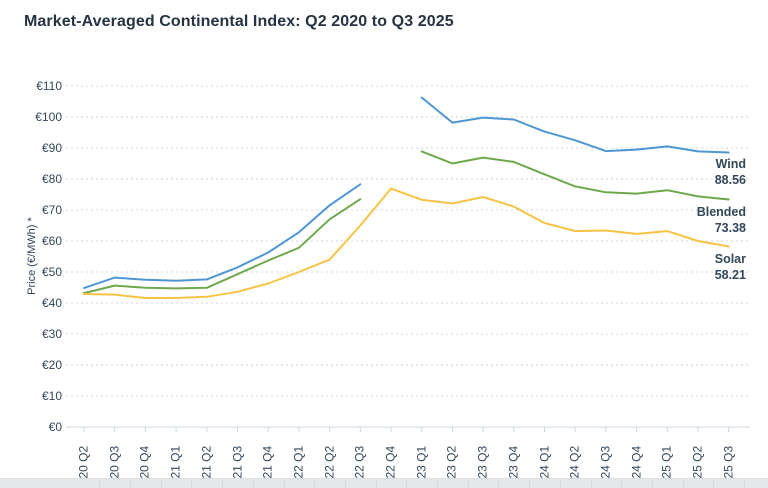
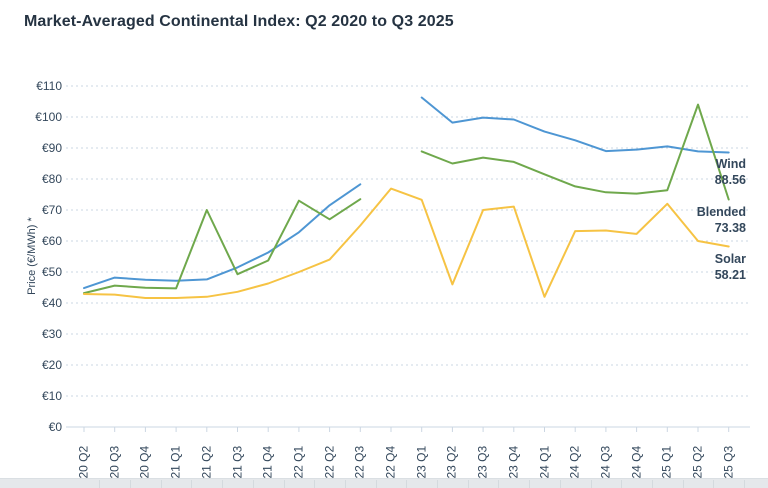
Blended/21 Q2: €45 -> €70
Blended/22 Q1: €58 -> €73
Solar/23 Q2: €72 -> €46
Solar/23 Q3: €74 -> €70
Solar/24 Q1: €66 -> €42
Solar/25 Q1: €63 -> €72
Blended/25 Q2: €74 -> €104
